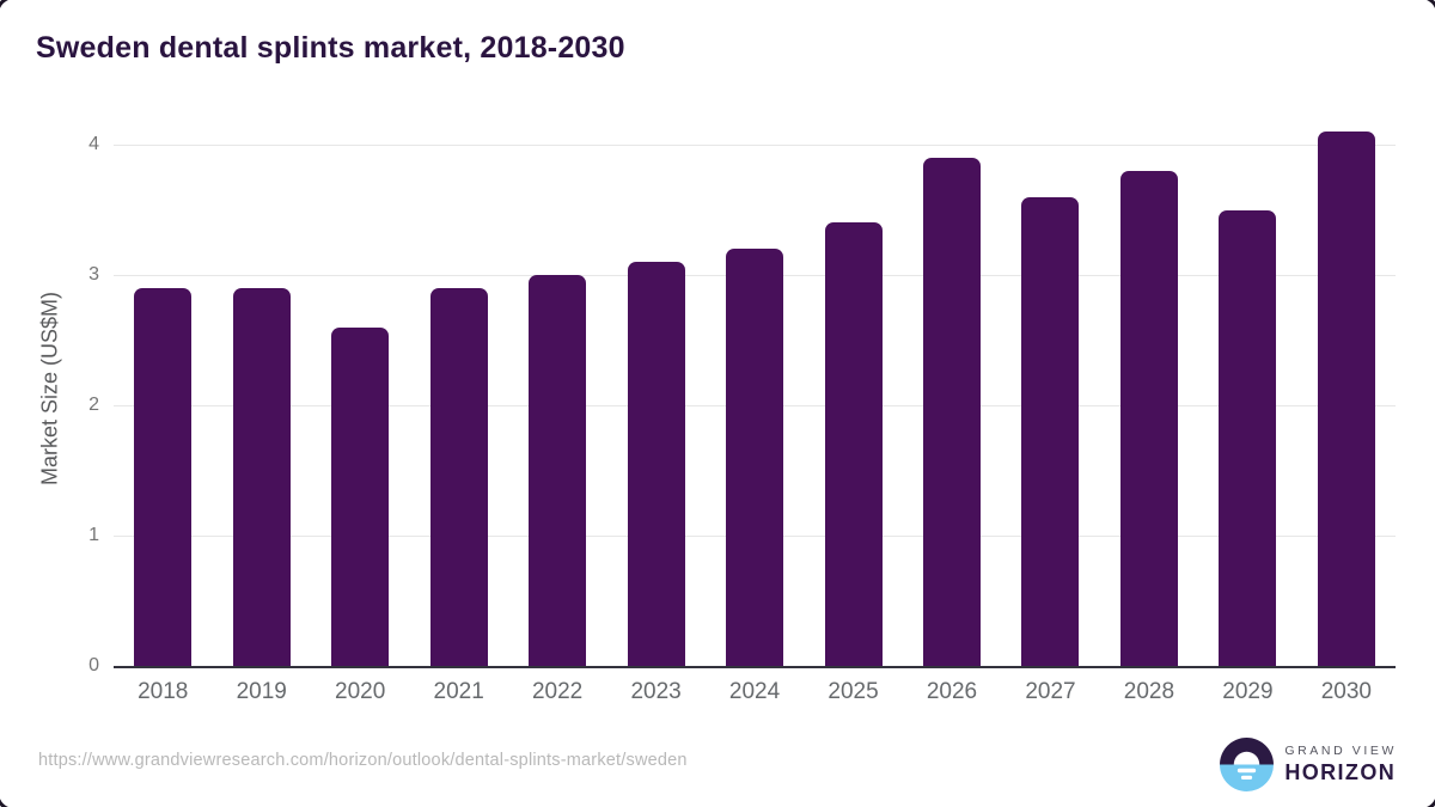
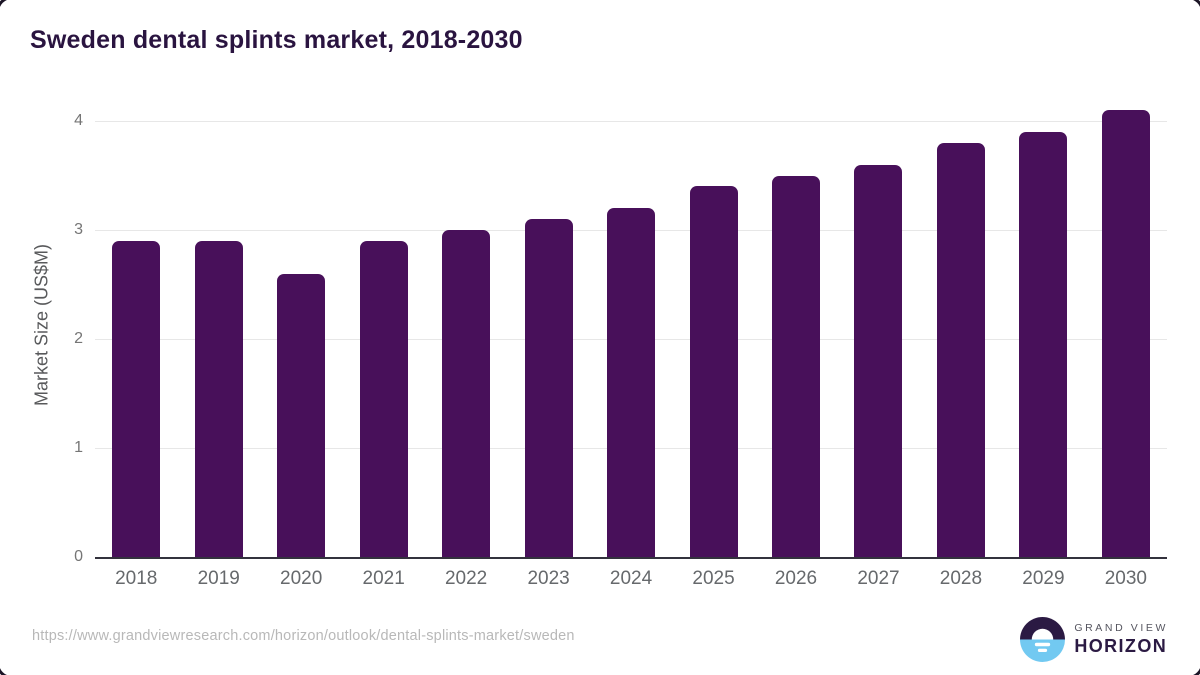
2026: 3.9 -> 3.5
2029: 3.5 -> 3.9
